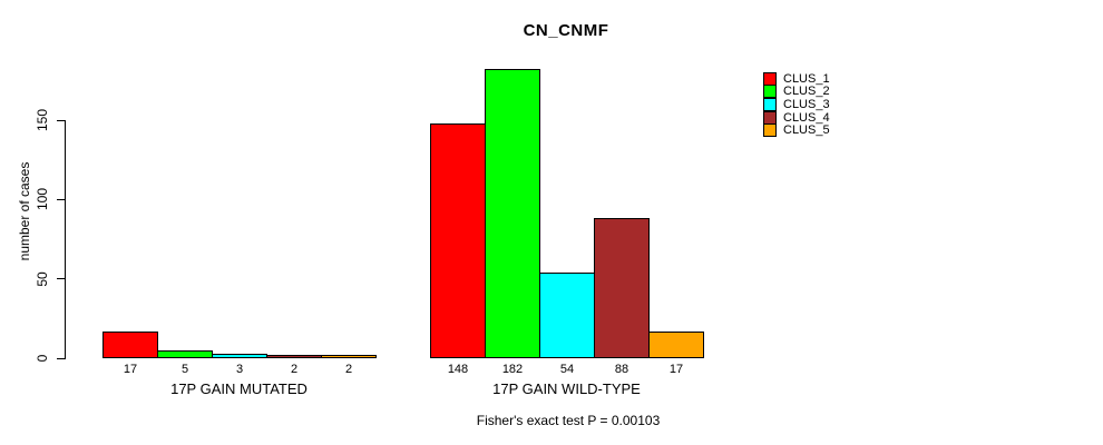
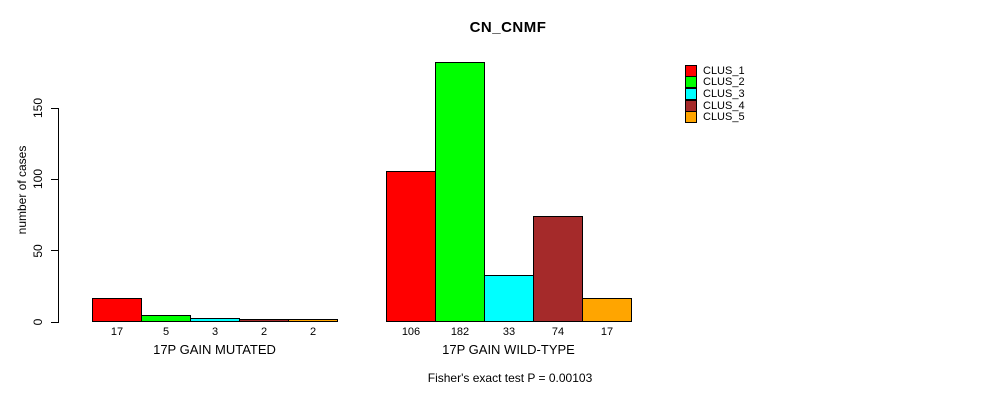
CLUS_1/17P GAIN WILD-TYPE: 148 -> 106
CLUS_3/17P GAIN WILD-TYPE: 54 -> 33
CLUS_4/17P GAIN WILD-TYPE: 88 -> 74
